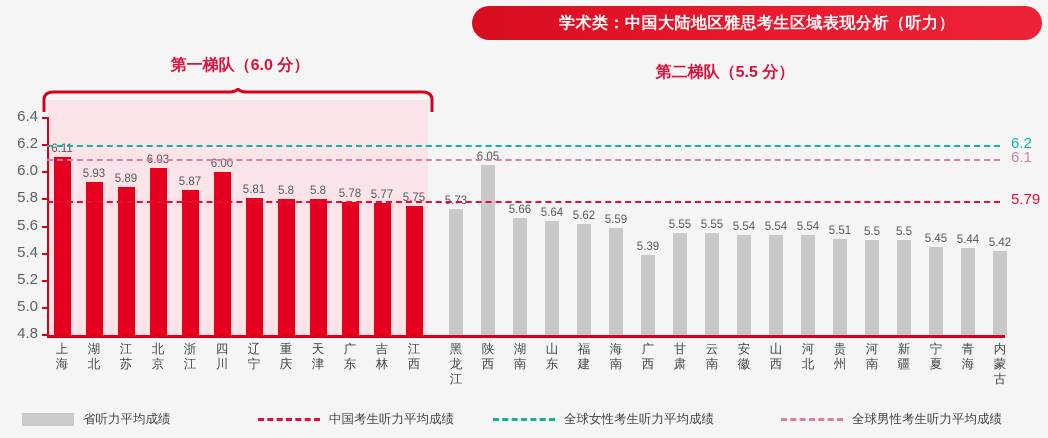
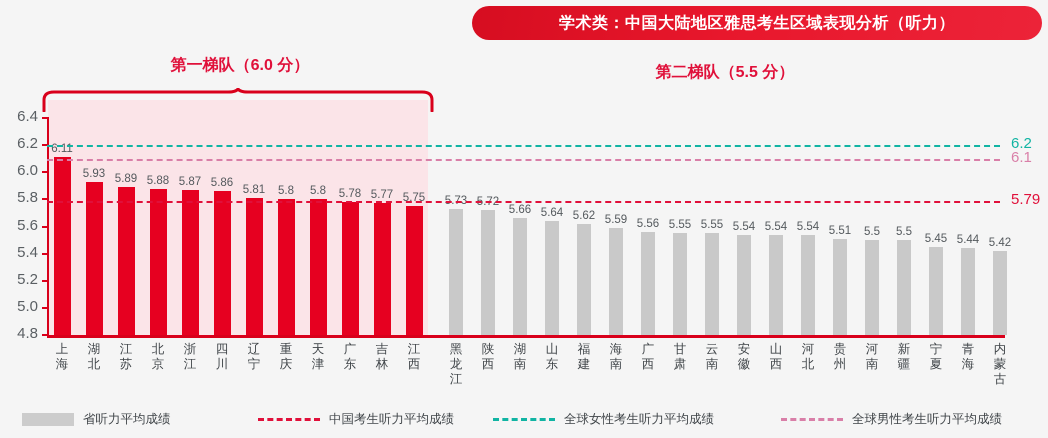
北京: 6.03 -> 5.88
四川: 6.00 -> 5.86
陕西: 6.05 -> 5.72
广西: 5.39 -> 5.56
